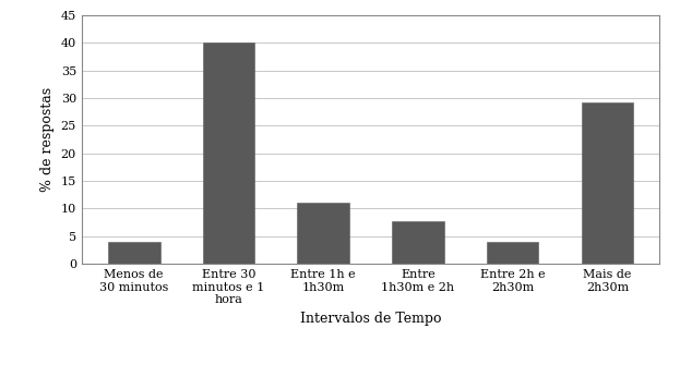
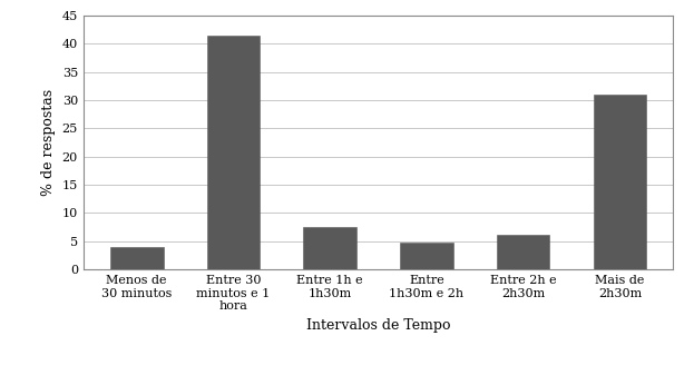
Entre 30 minutos e 1 hora: 40.0 -> 41.4
Entre 1h e 1h30m: 11.0 -> 7.6
Entre 1h30m e 2h: 7.7 -> 4.8
Entre 2h e 2h30m: 4.0 -> 6.2
Mais de 2h30m: 29.2 -> 31.0
